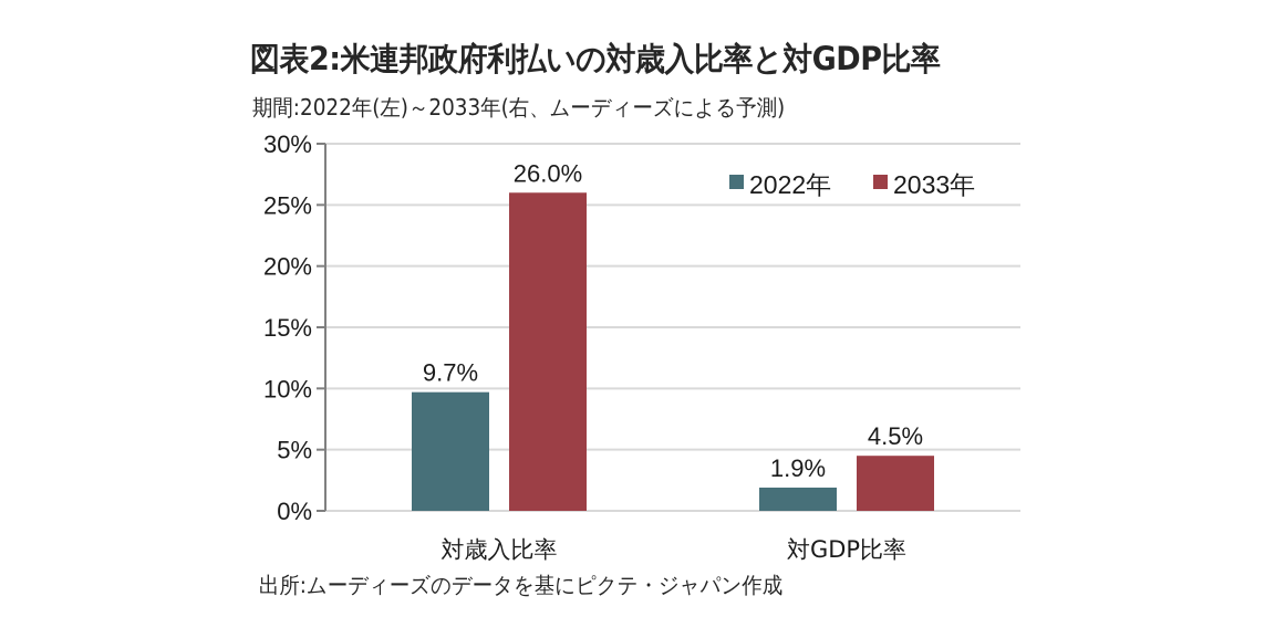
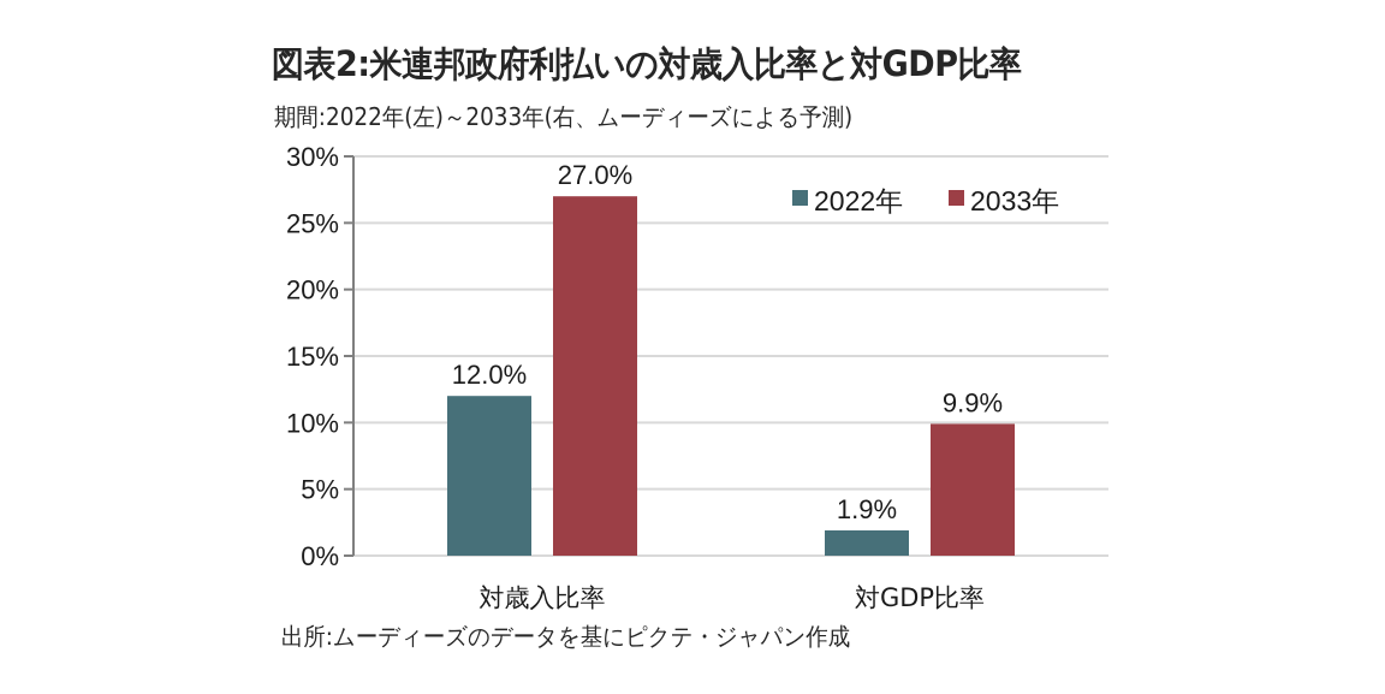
2022年/対歳入比率: 9.7% -> 12.0%
2033年/対歳入比率: 26.0% -> 27.0%
2033年/対GDP比率: 4.5% -> 9.9%
